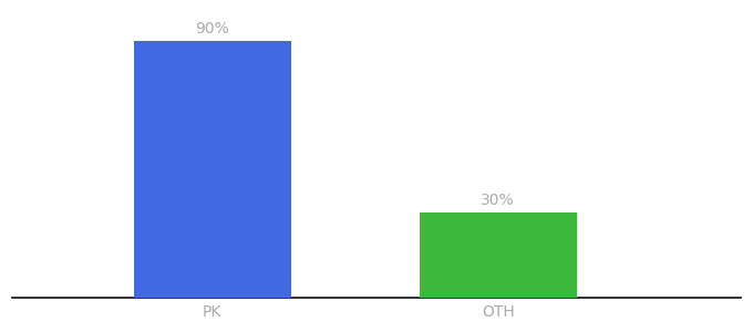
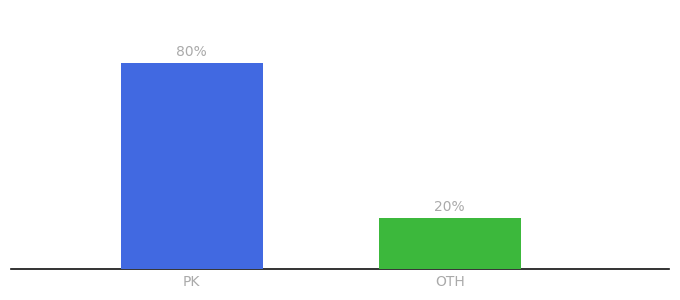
PK: 90% -> 80%
OTH: 30% -> 20%
